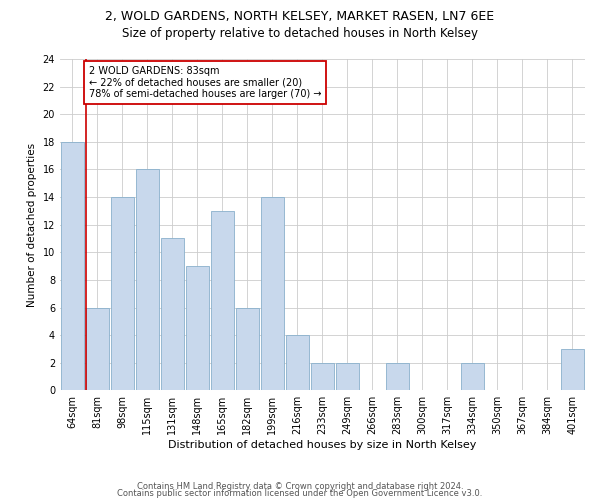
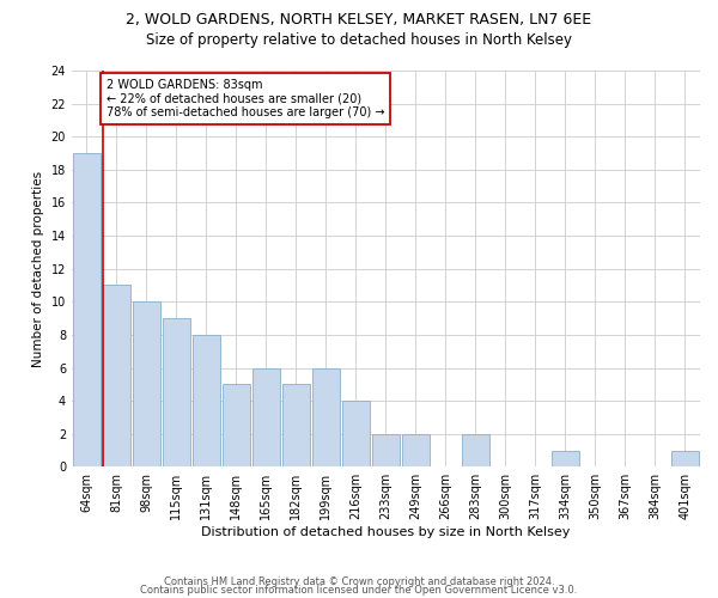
64sqm: 18 -> 19
81sqm: 6 -> 11
98sqm: 14 -> 10
115sqm: 16 -> 9
131sqm: 11 -> 8
148sqm: 9 -> 5
165sqm: 13 -> 6
182sqm: 6 -> 5
199sqm: 14 -> 6
334sqm: 2 -> 1
401sqm: 3 -> 1
